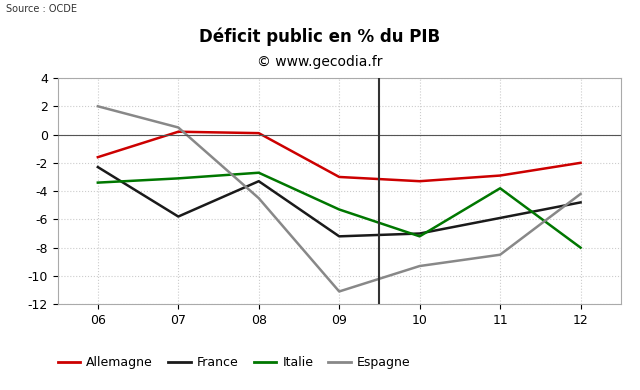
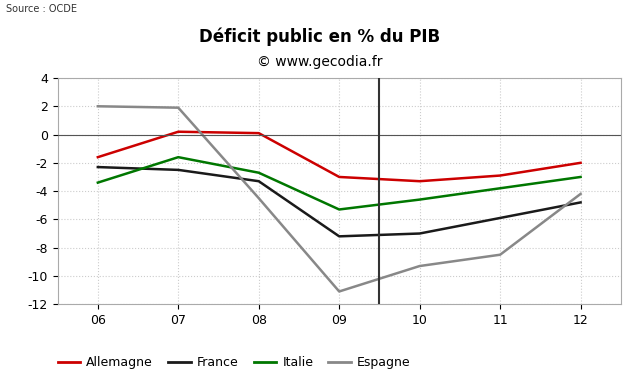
France/07: -5.8 -> -2.5
Italie/07: -3.1 -> -1.6
Espagne/07: 0.5 -> 1.9
Italie/10: -7.2 -> -4.6
Italie/12: -8.0 -> -3.0
